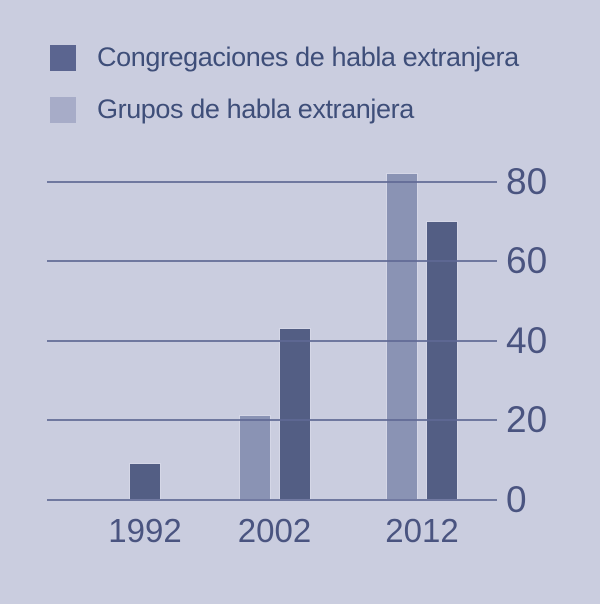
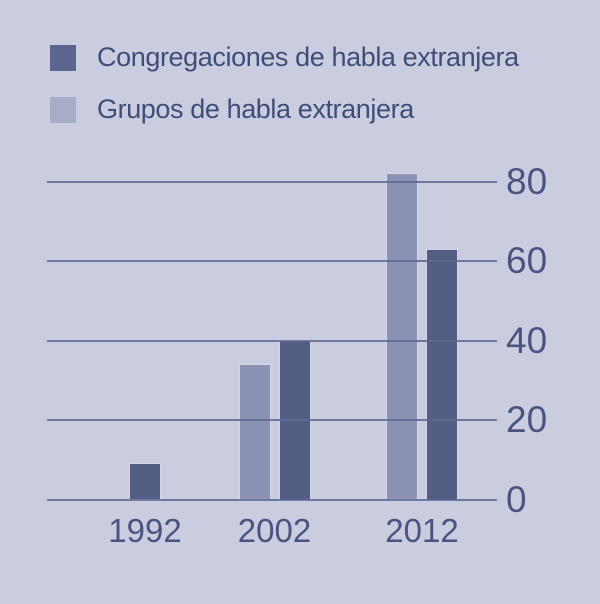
Grupos de habla extranjera/2002: 21 -> 34
Congregaciones de habla extranjera/2002: 43 -> 40
Congregaciones de habla extranjera/2012: 70 -> 63
